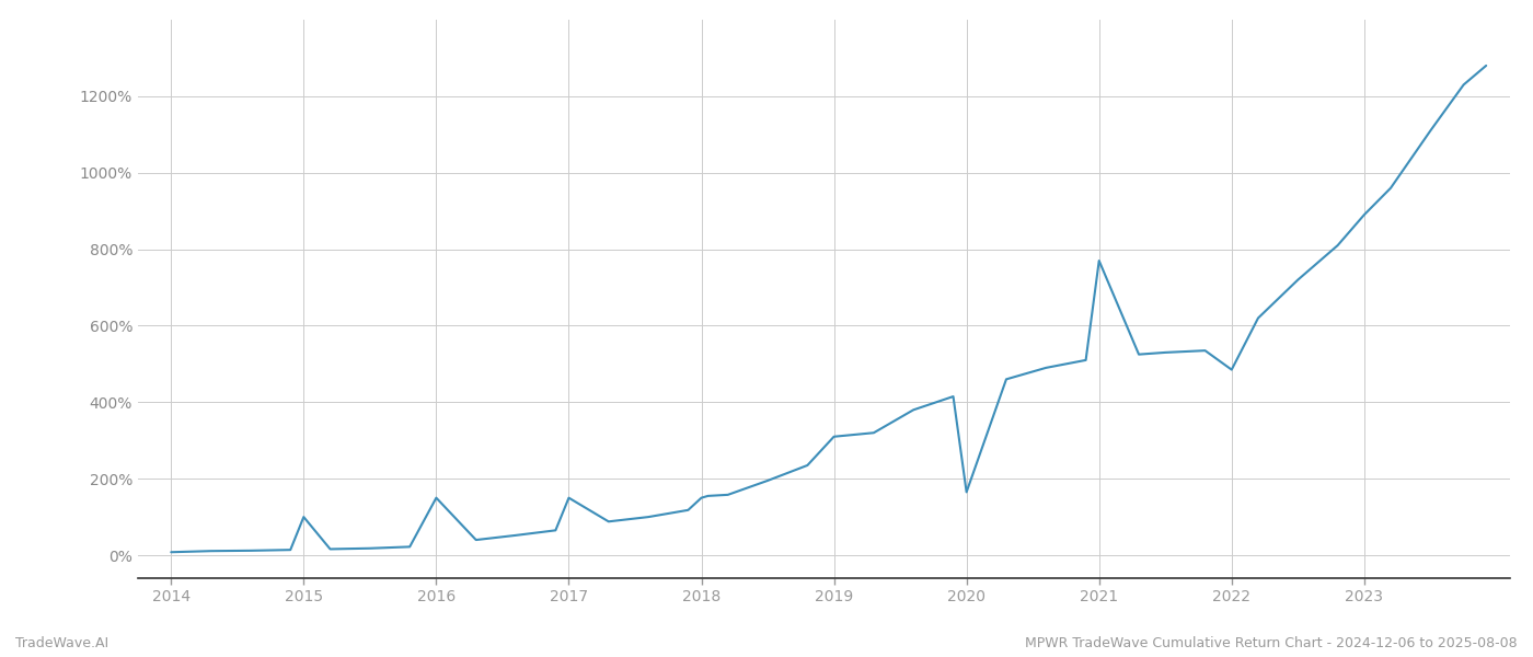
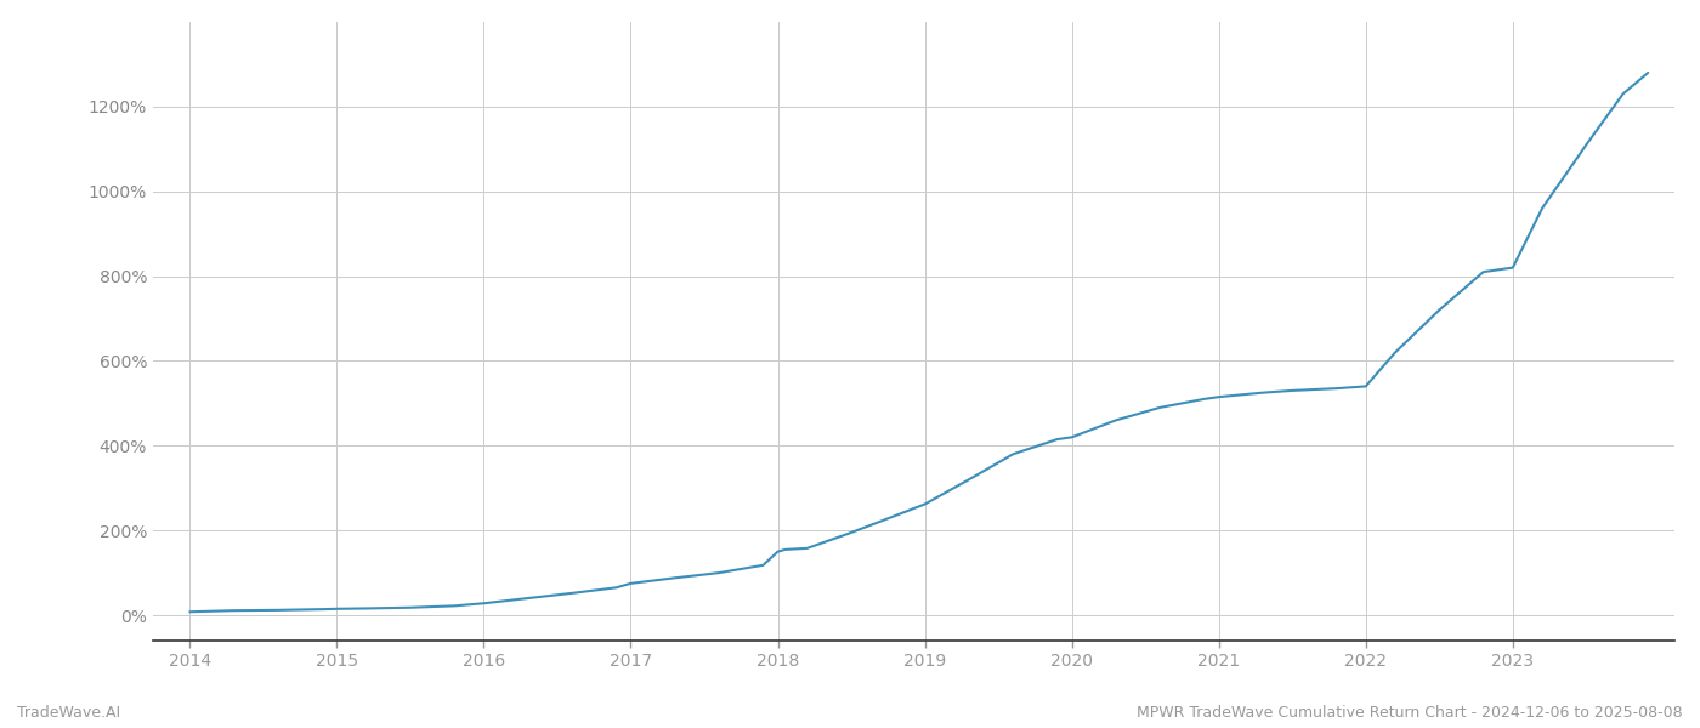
2015: 100% -> 15%
2016: 150% -> 28%
2017: 150% -> 75%
2019: 310% -> 262%
2020: 165% -> 420%
2021: 770% -> 515%
2022: 485% -> 540%
2023: 890% -> 820%
